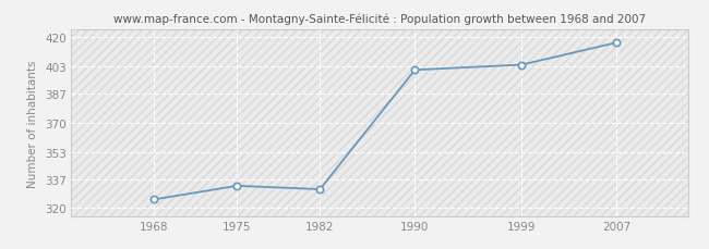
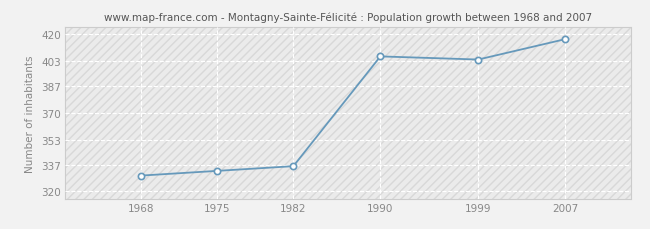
1968: 325 -> 330
1982: 331 -> 336
1990: 401 -> 406
